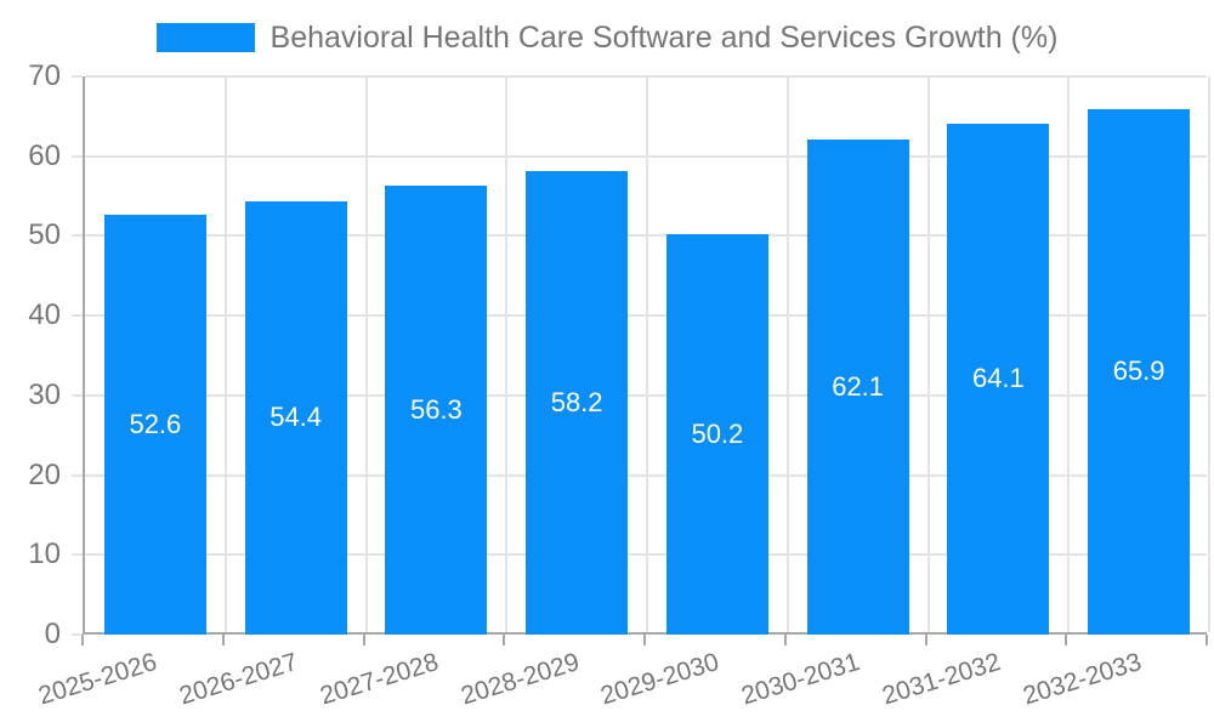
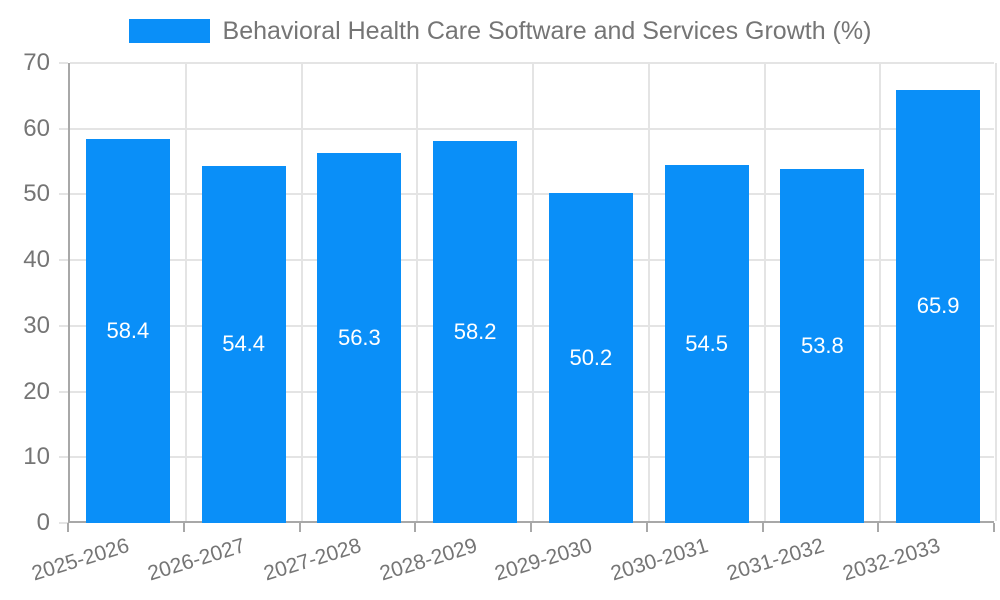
2025-2026: 52.6 -> 58.4
2030-2031: 62.1 -> 54.5
2031-2032: 64.1 -> 53.8
